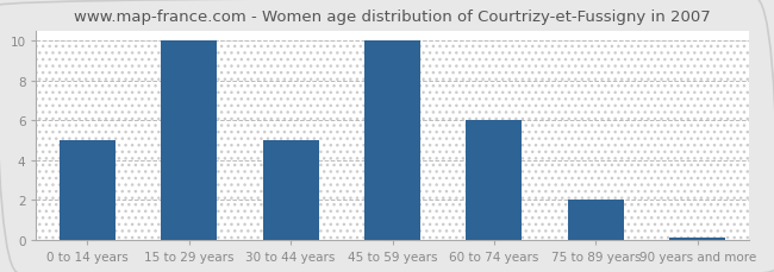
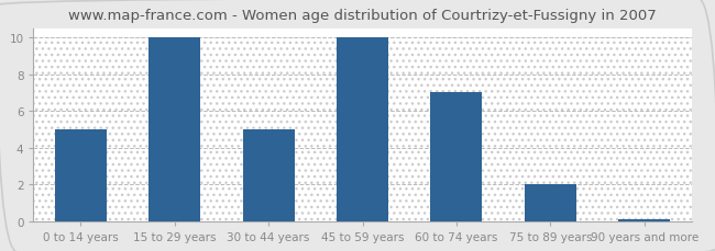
60 to 74 years: 6.0 -> 7.0
